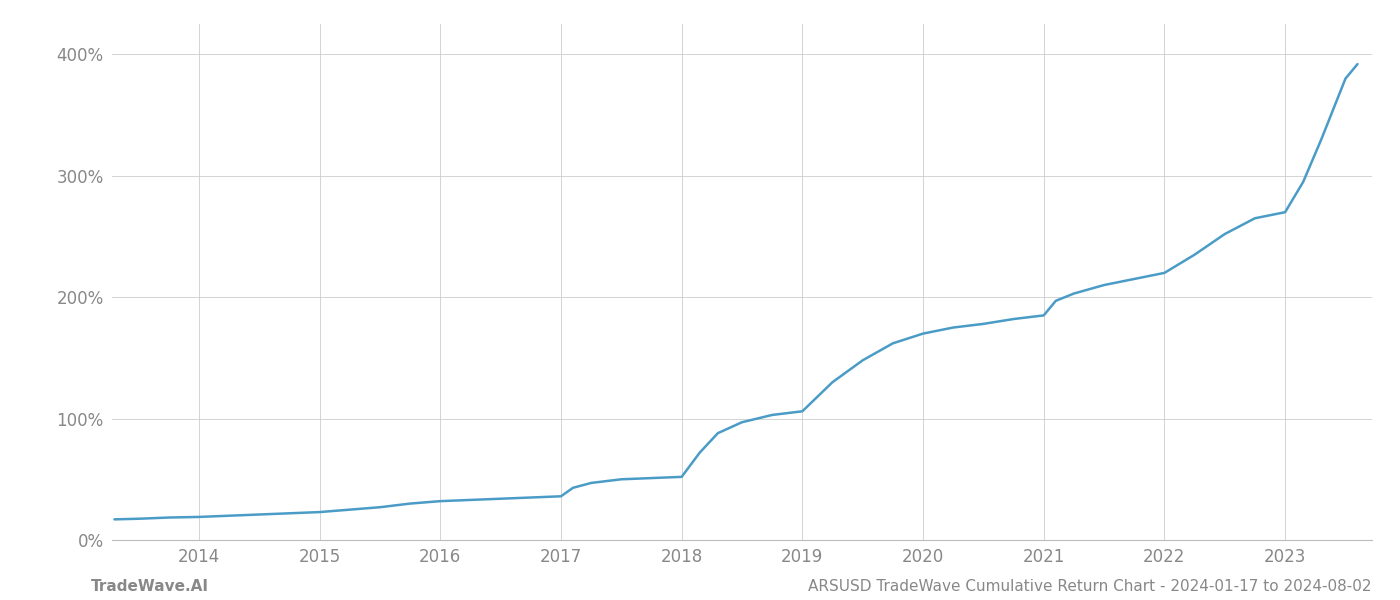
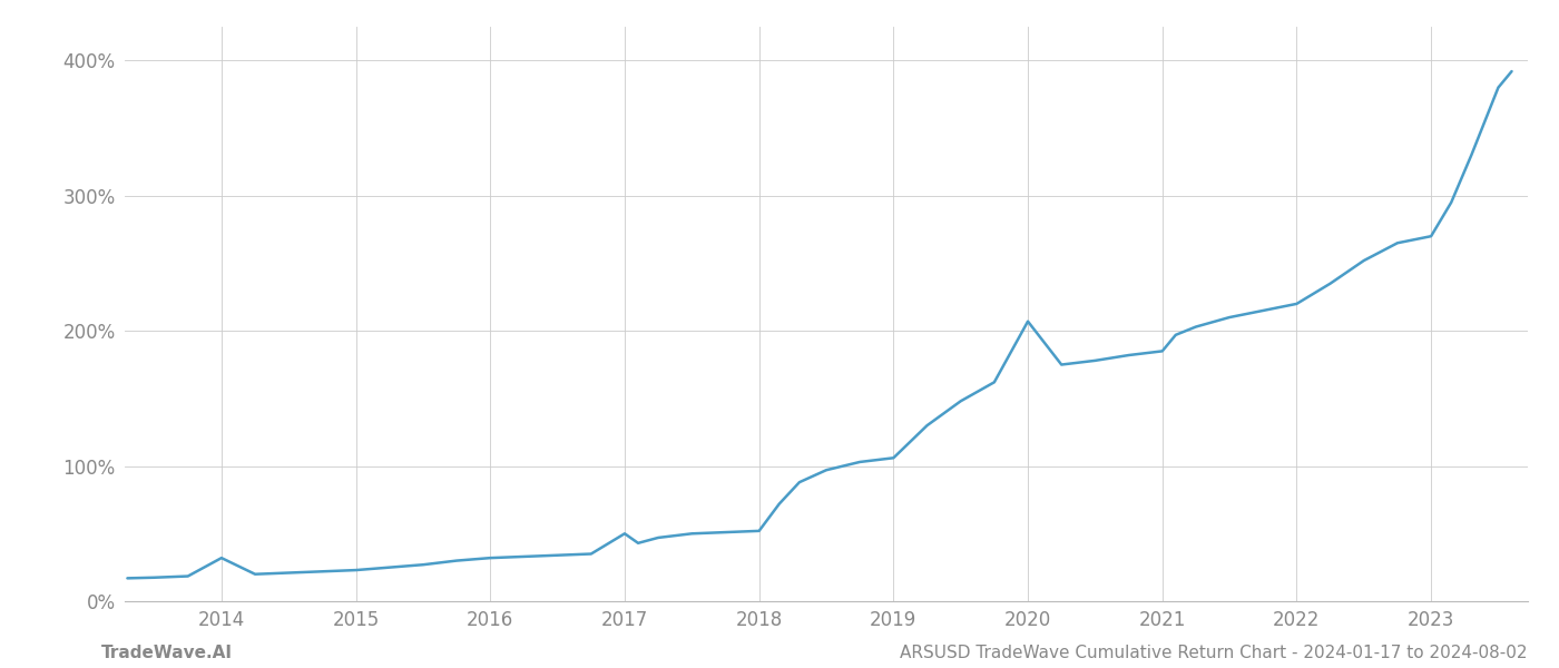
2014: 19% -> 32%
2017: 36% -> 50%
2020: 170% -> 207%
